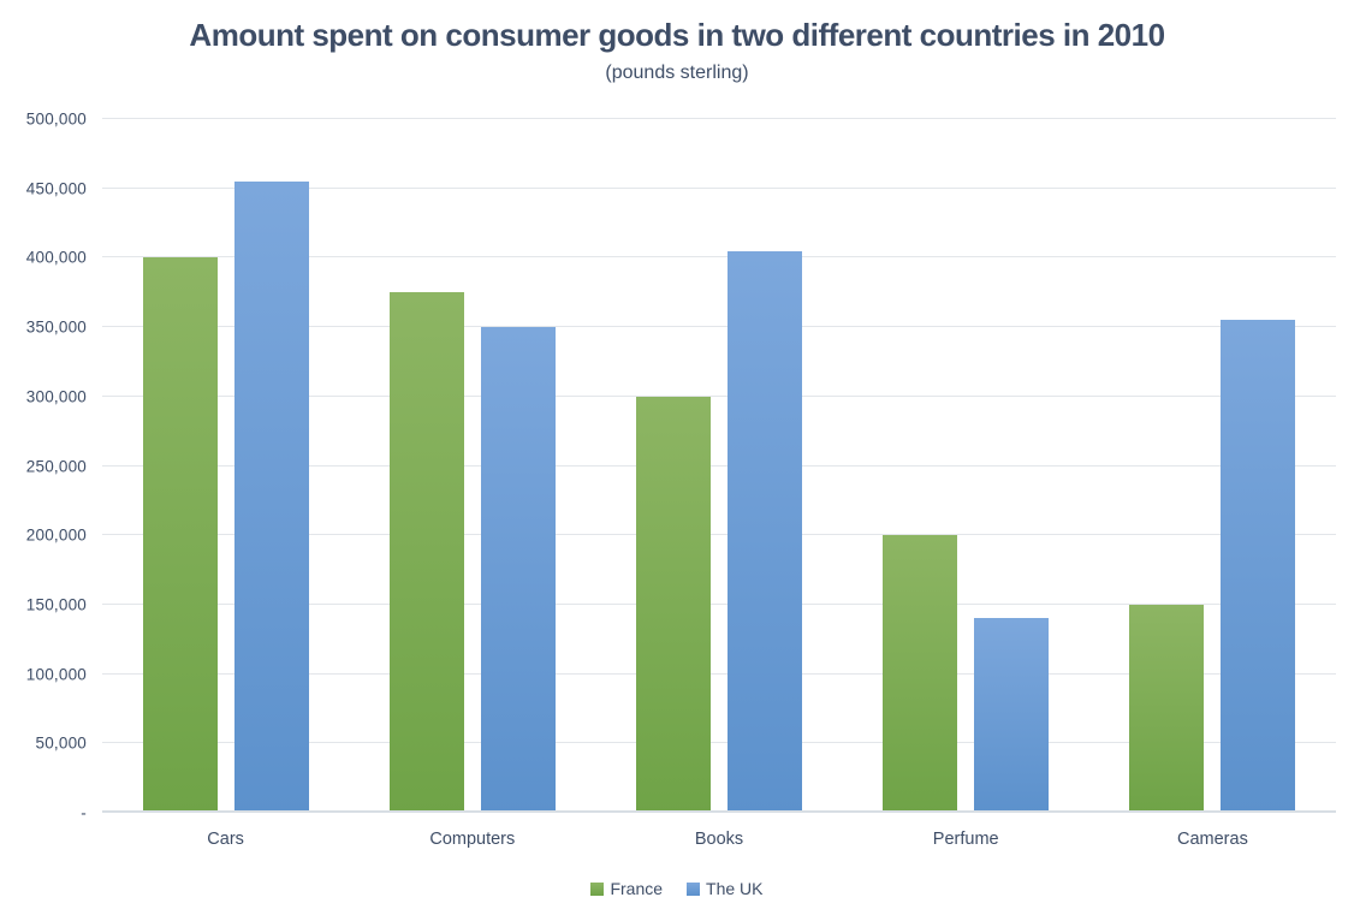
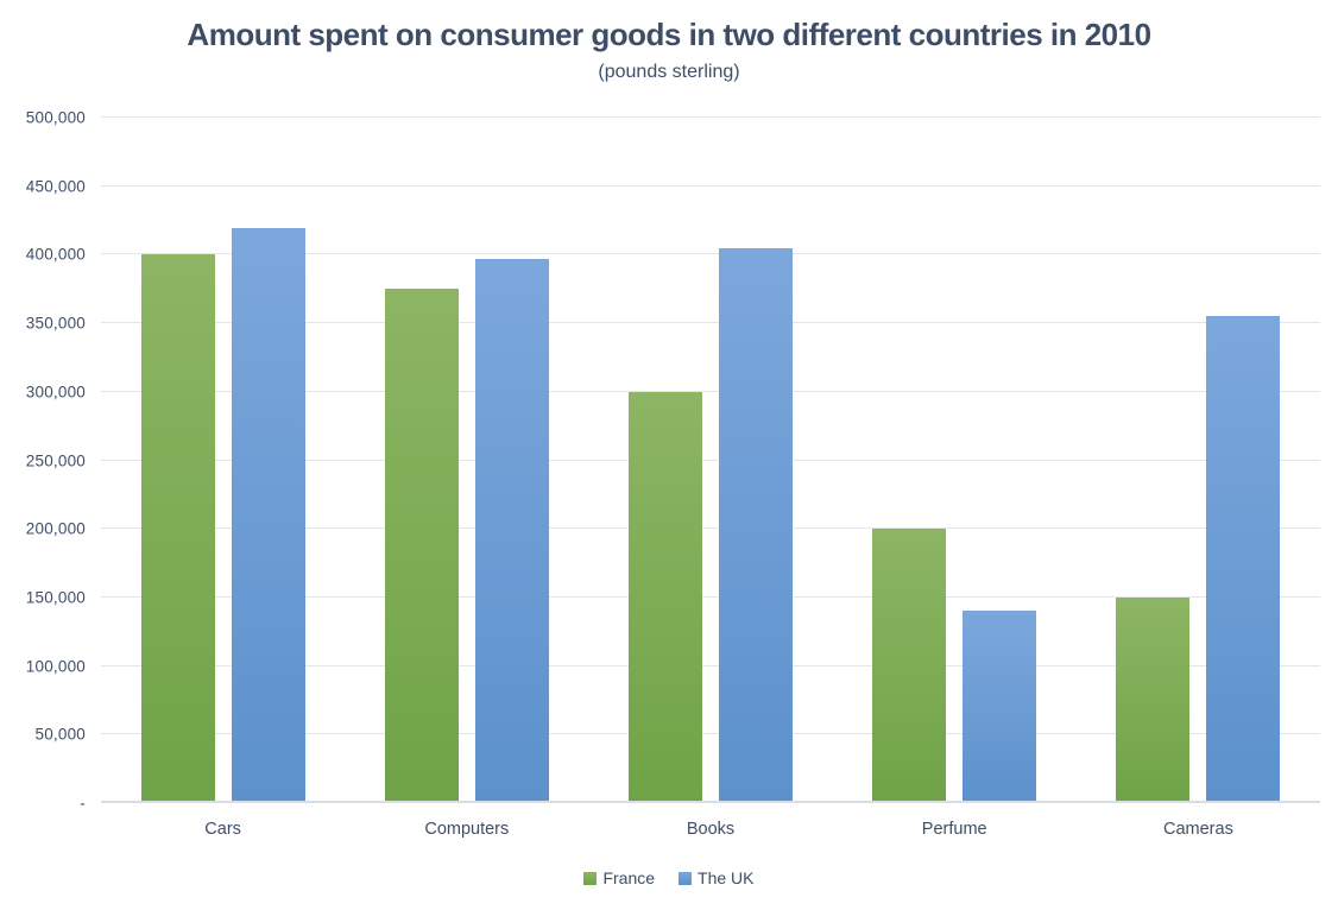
The UK/Cars: 455000 -> 419000
The UK/Computers: 350000 -> 397000
